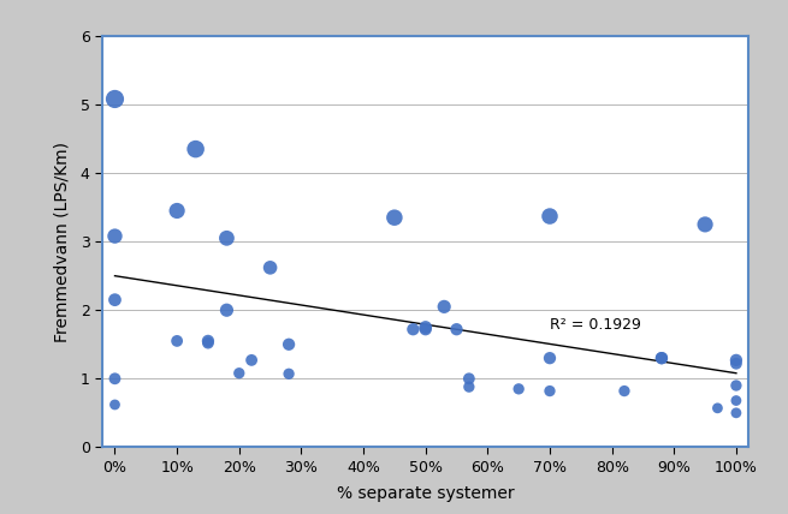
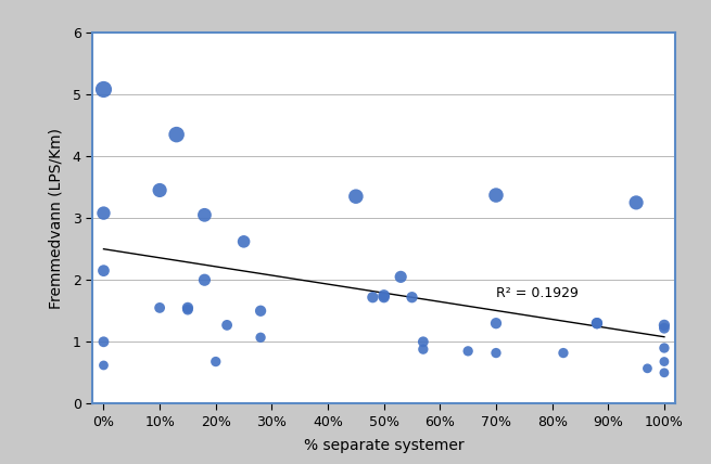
20%: 1.08 -> 0.68
